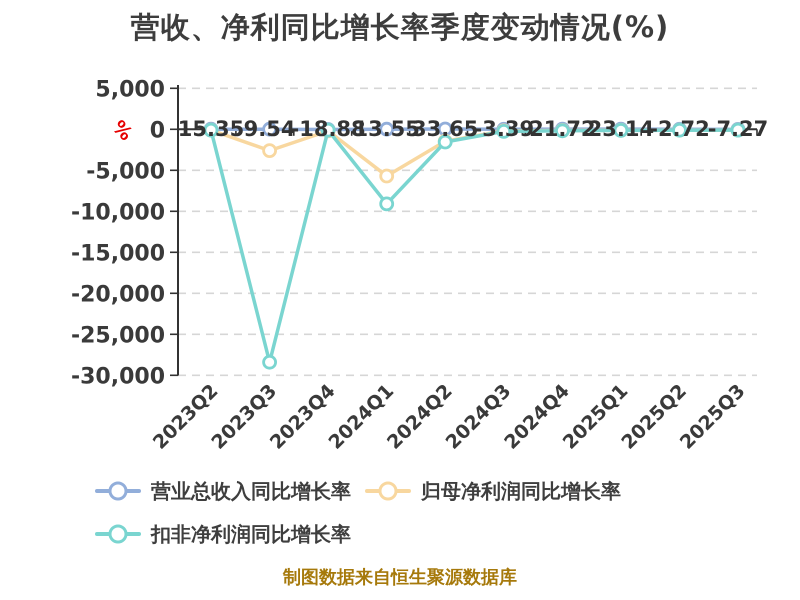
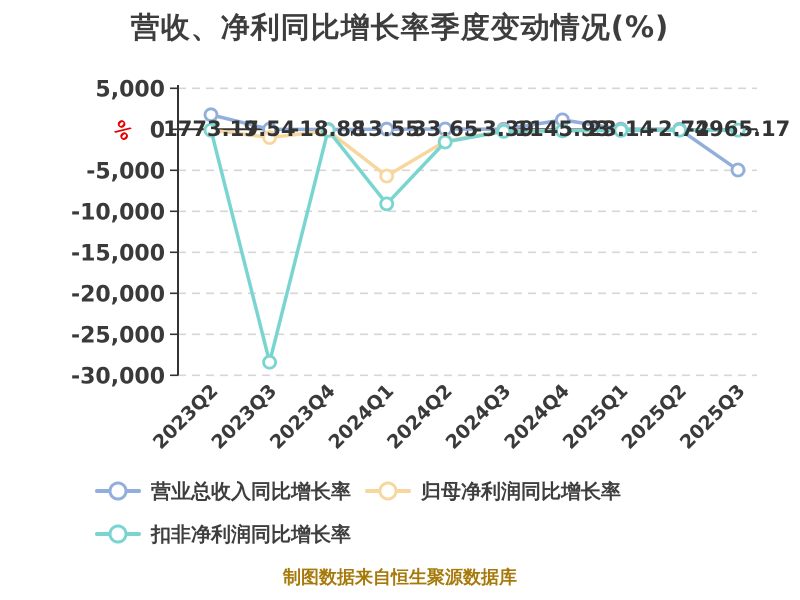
营业总收入同比增长率/2023Q2: 15.35 -> 1773.17
归母净利润同比增长率/2023Q3: -3000 -> -1000
营业总收入同比增长率/2024Q4: 21.72 -> 1145.93
营业总收入同比增长率/2025Q3: -7.27 -> -4965.17
